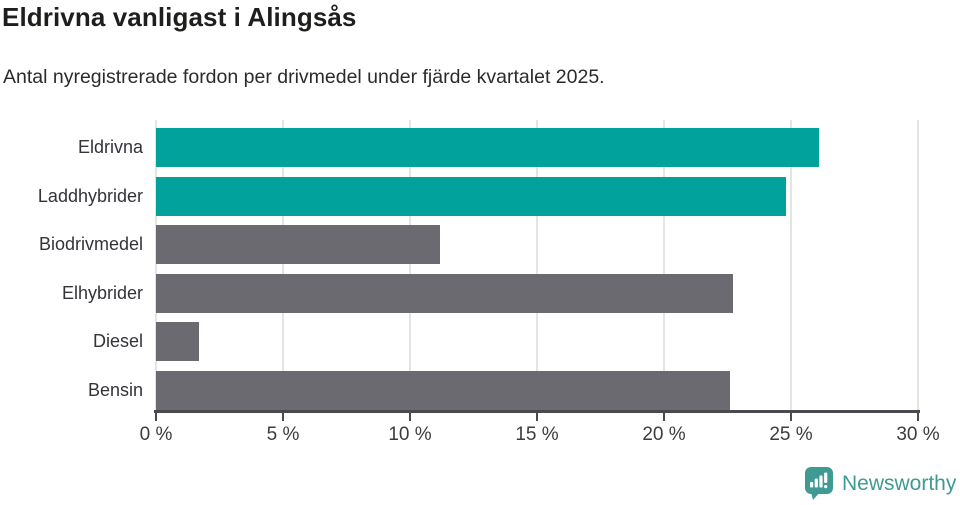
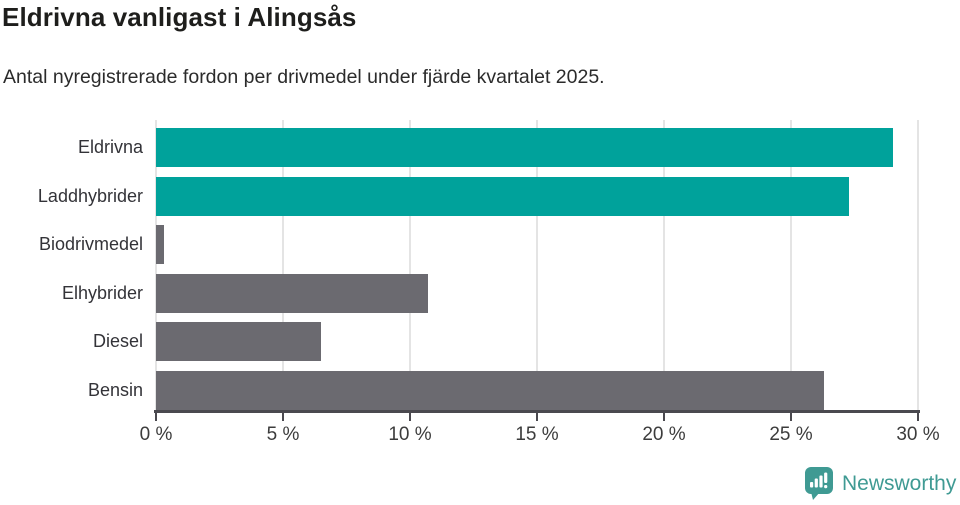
Eldrivna: 26.1% -> 29.0%
Laddhybrider: 24.8% -> 27.3%
Biodrivmedel: 11.2% -> 0.3%
Elhybrider: 22.7% -> 10.7%
Diesel: 1.7% -> 6.5%
Bensin: 22.6% -> 26.3%
